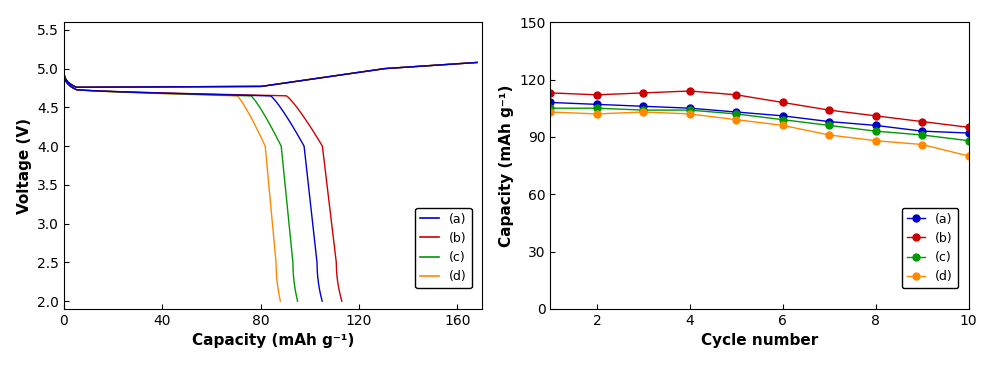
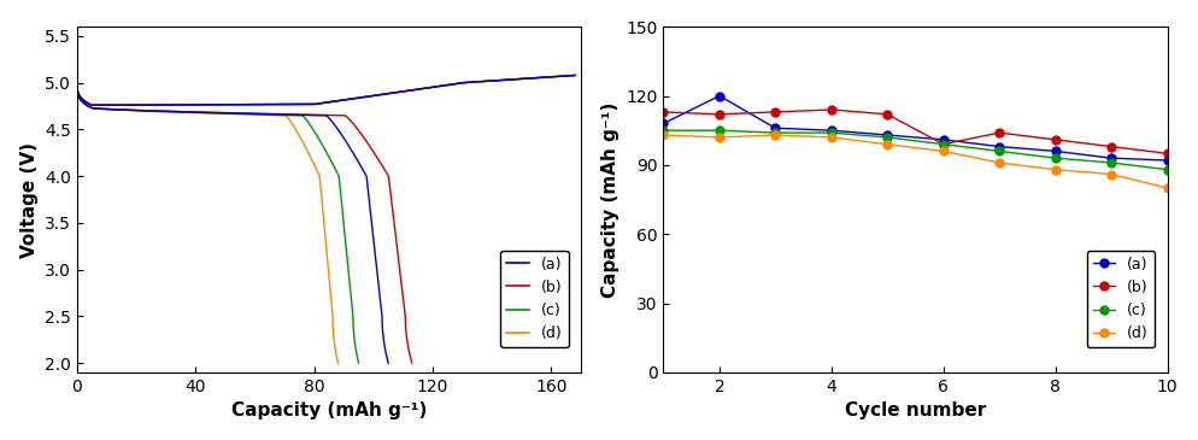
(a)/2: 107 -> 120
(b)/6: 108 -> 99
